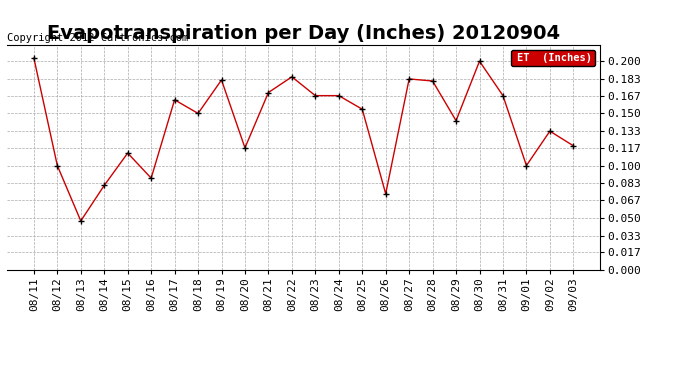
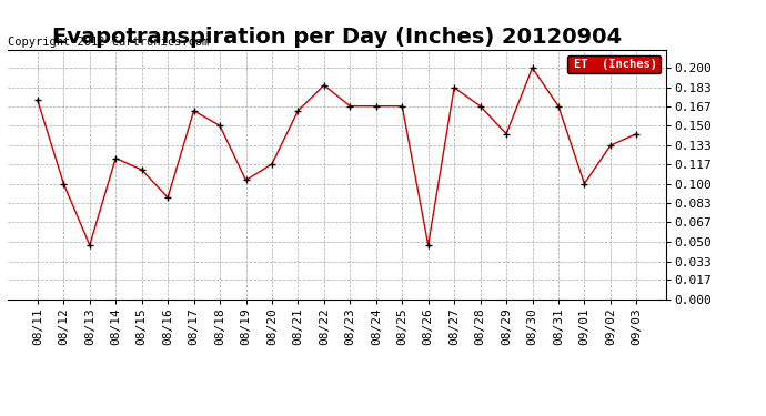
08/11: 0.203 -> 0.172
08/14: 0.081 -> 0.122
08/19: 0.182 -> 0.103
08/21: 0.170 -> 0.163
08/25: 0.154 -> 0.167
08/26: 0.073 -> 0.047
08/28: 0.181 -> 0.167
09/03: 0.119 -> 0.143
